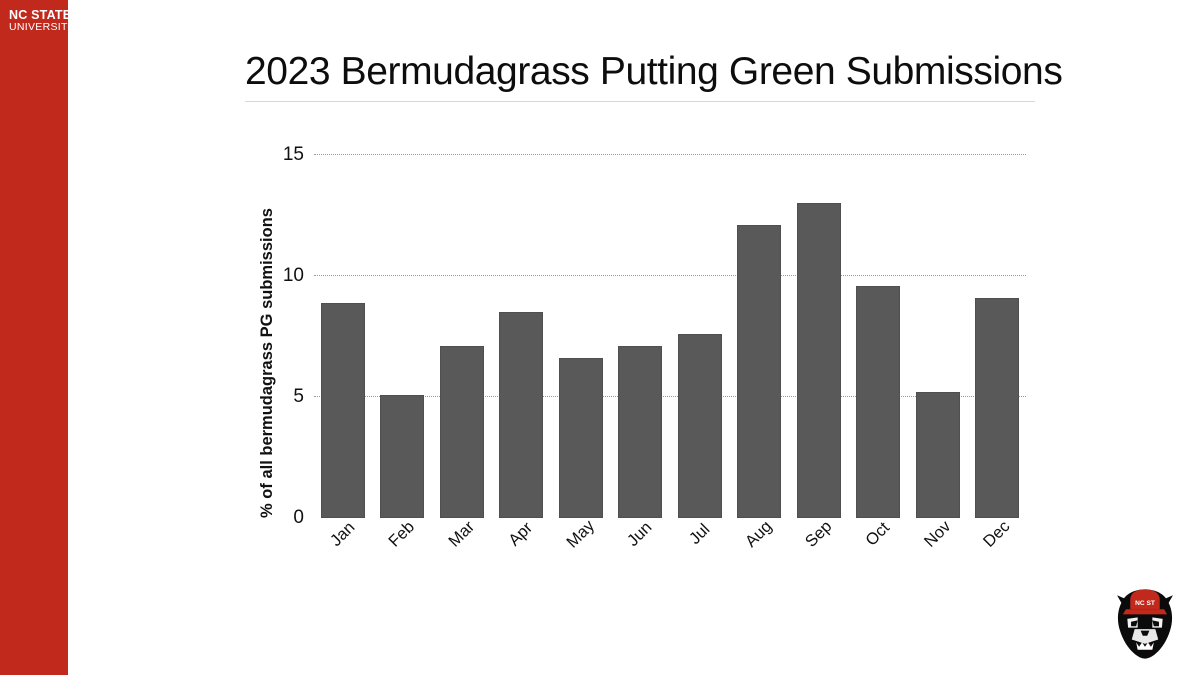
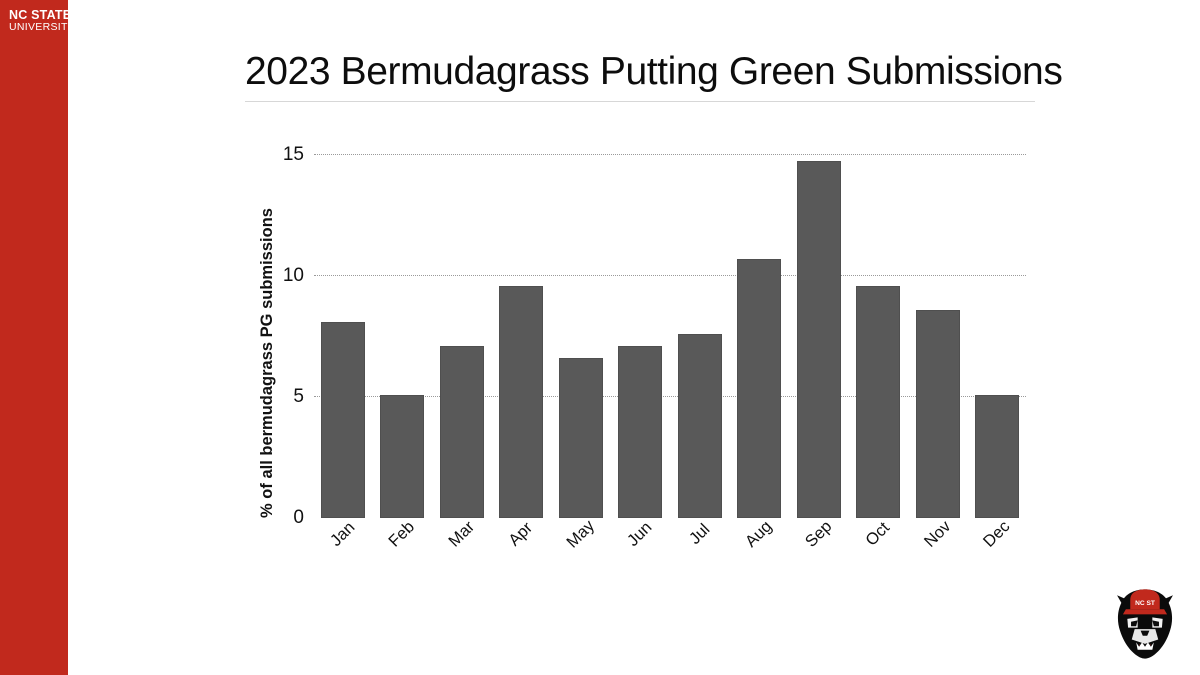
Jan: 8.9 -> 8.1
Apr: 8.5 -> 9.6
Aug: 12.1 -> 10.7
Sep: 13.0 -> 14.8
Nov: 5.2 -> 8.6
Dec: 9.1 -> 5.1
